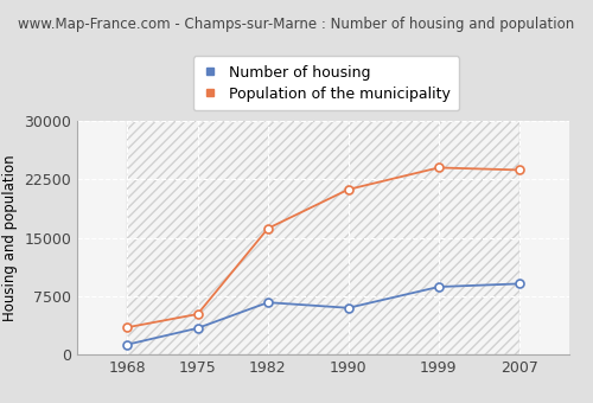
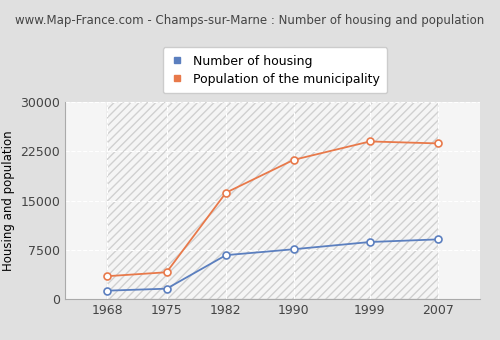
Number of housing/1975: 3400 -> 1600
Population of the municipality/1975: 5200 -> 4100
Number of housing/1990: 6000 -> 7600
